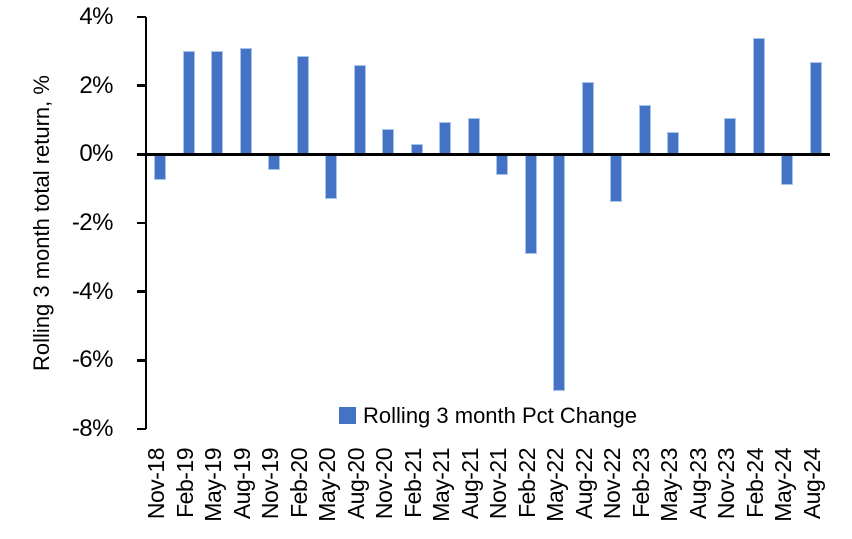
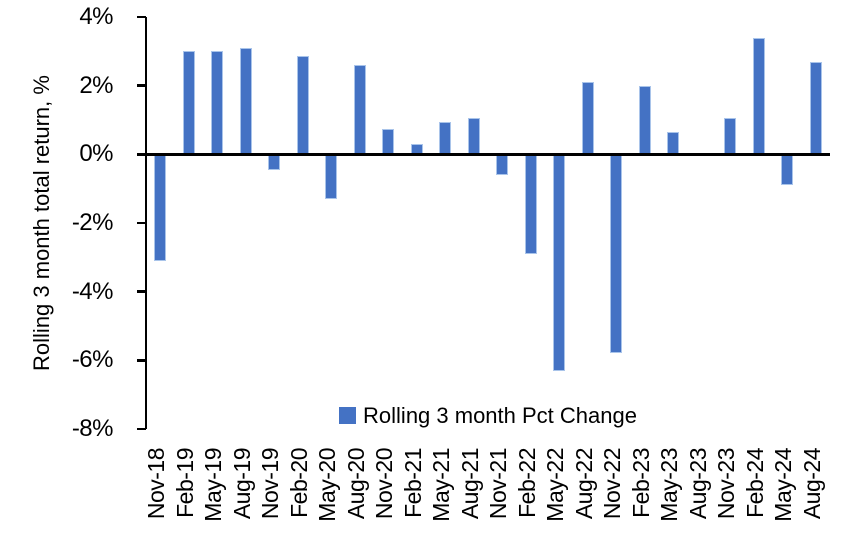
Nov-18: -0.8% -> -3.1%
May-22: -6.9% -> -6.3%
Nov-22: -1.4% -> -5.8%
Feb-23: 1.4% -> 2.0%
